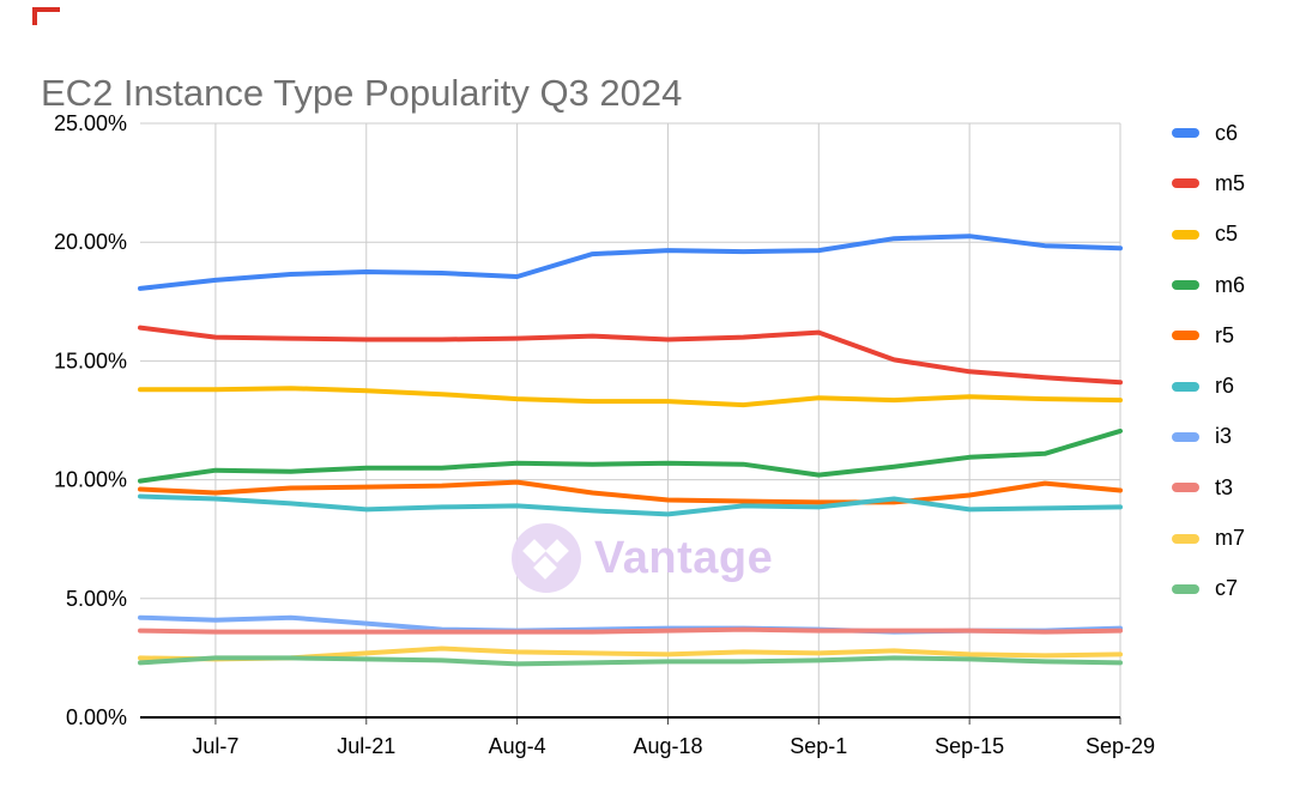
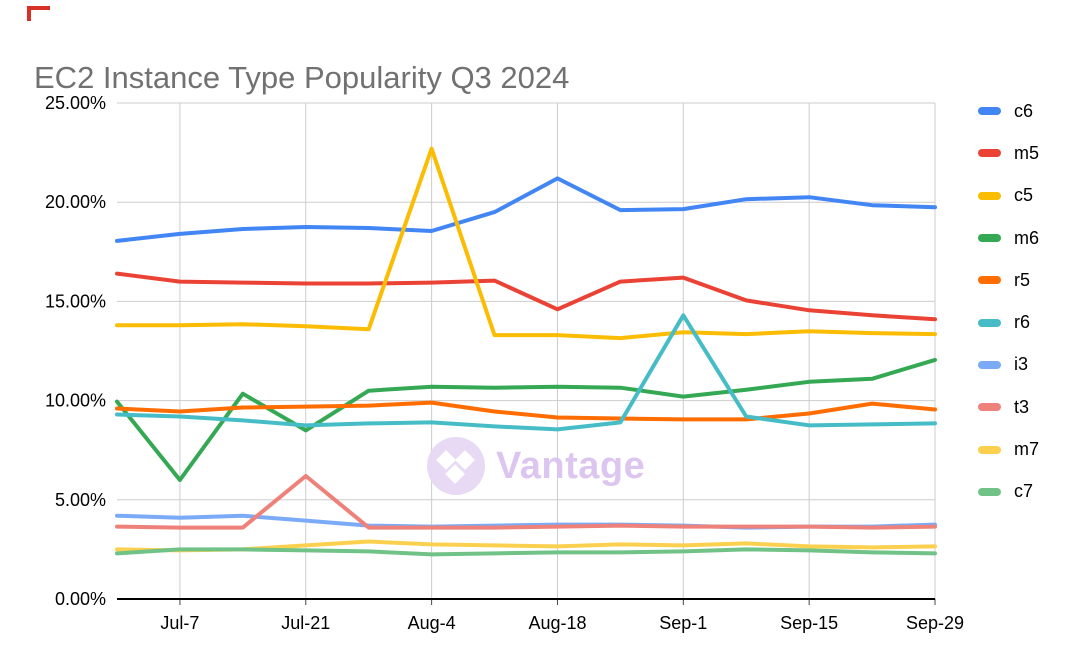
m6/Jul-7: 10.4% -> 6.0%
m6/Jul-21: 10.5% -> 8.5%
t3/Jul-21: 3.6% -> 6.2%
c5/Aug-4: 13.4% -> 22.7%
c6/Aug-18: 19.6% -> 21.2%
m5/Aug-18: 15.9% -> 14.6%
r6/Sep-1: 8.8% -> 14.3%
